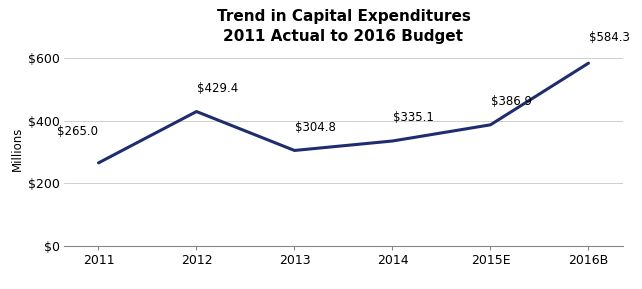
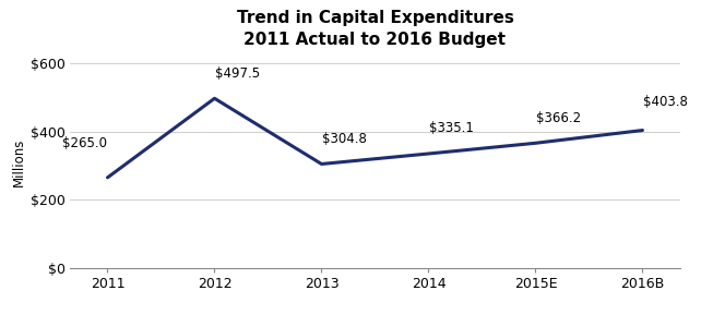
2012: $429.4 -> $497.5
2015E: $386.9 -> $366.2
2016B: $584.3 -> $403.8
